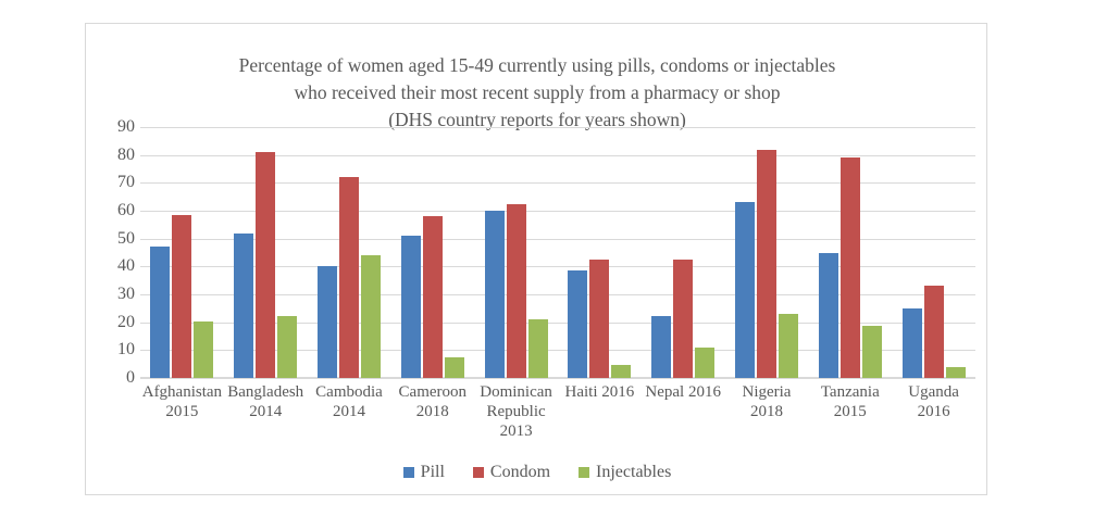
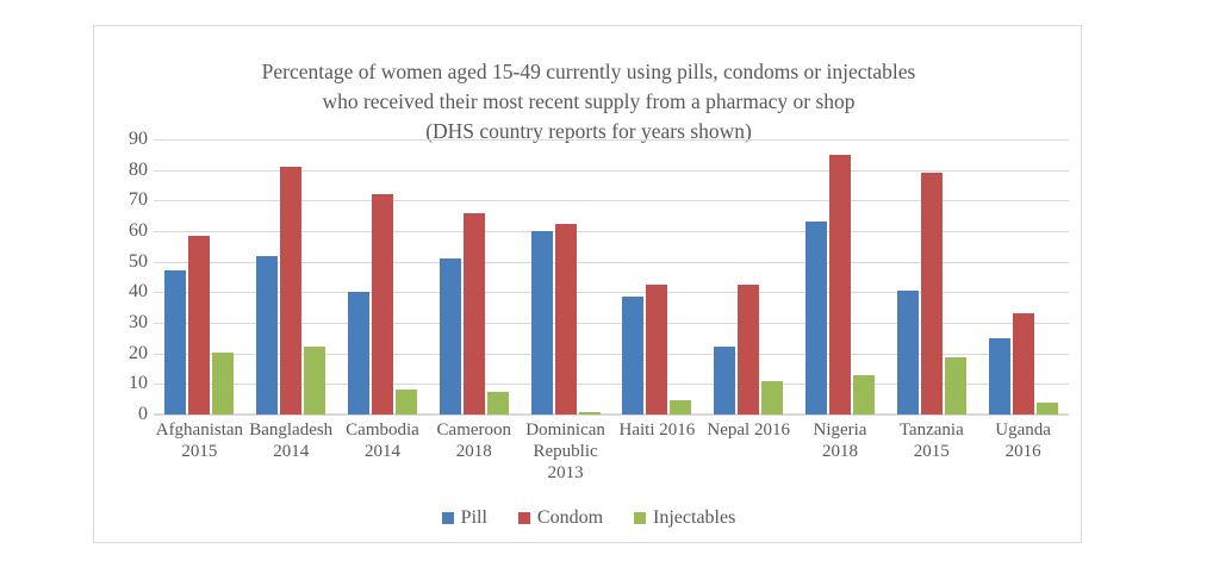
Injectables/Cambodia 2014: 44 -> 8
Condom/Cameroon 2018: 58 -> 66
Injectables/Dominican Republic 2013: 21 -> 1
Condom/Nigeria 2018: 82 -> 85
Injectables/Nigeria 2018: 23 -> 13
Pill/Tanzania 2015: 45 -> 40
